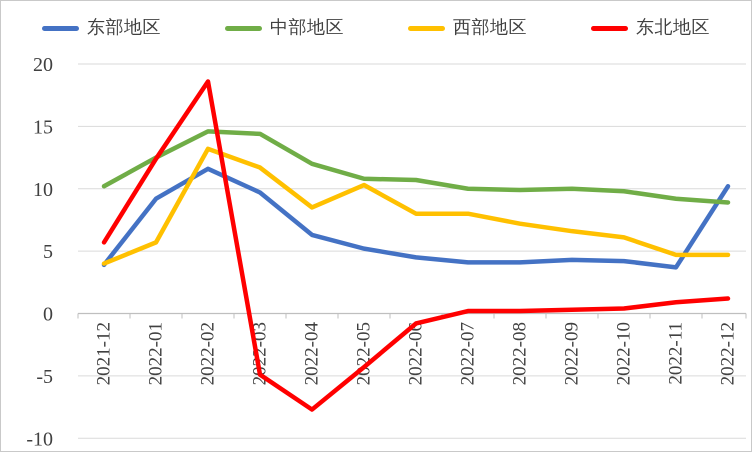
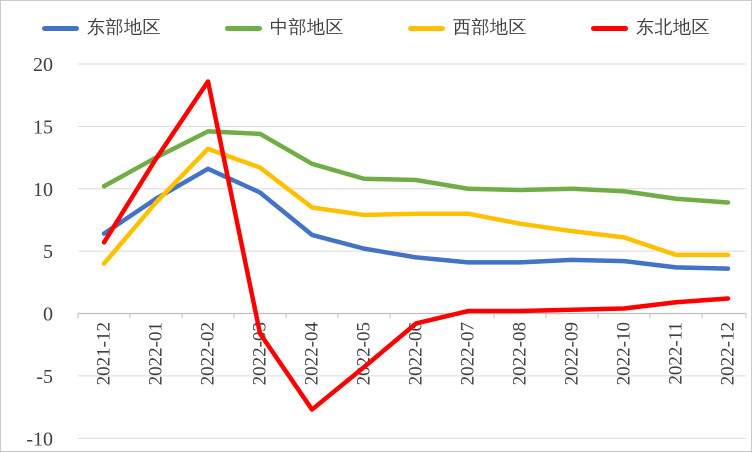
东部地区/2021-12: 3.9 -> 6.4
西部地区/2022-01: 5.7 -> 8.9
东北地区/2022-03: -4.9 -> -1.6
西部地区/2022-05: 10.3 -> 7.9
东部地区/2022-12: 10.2 -> 3.6
